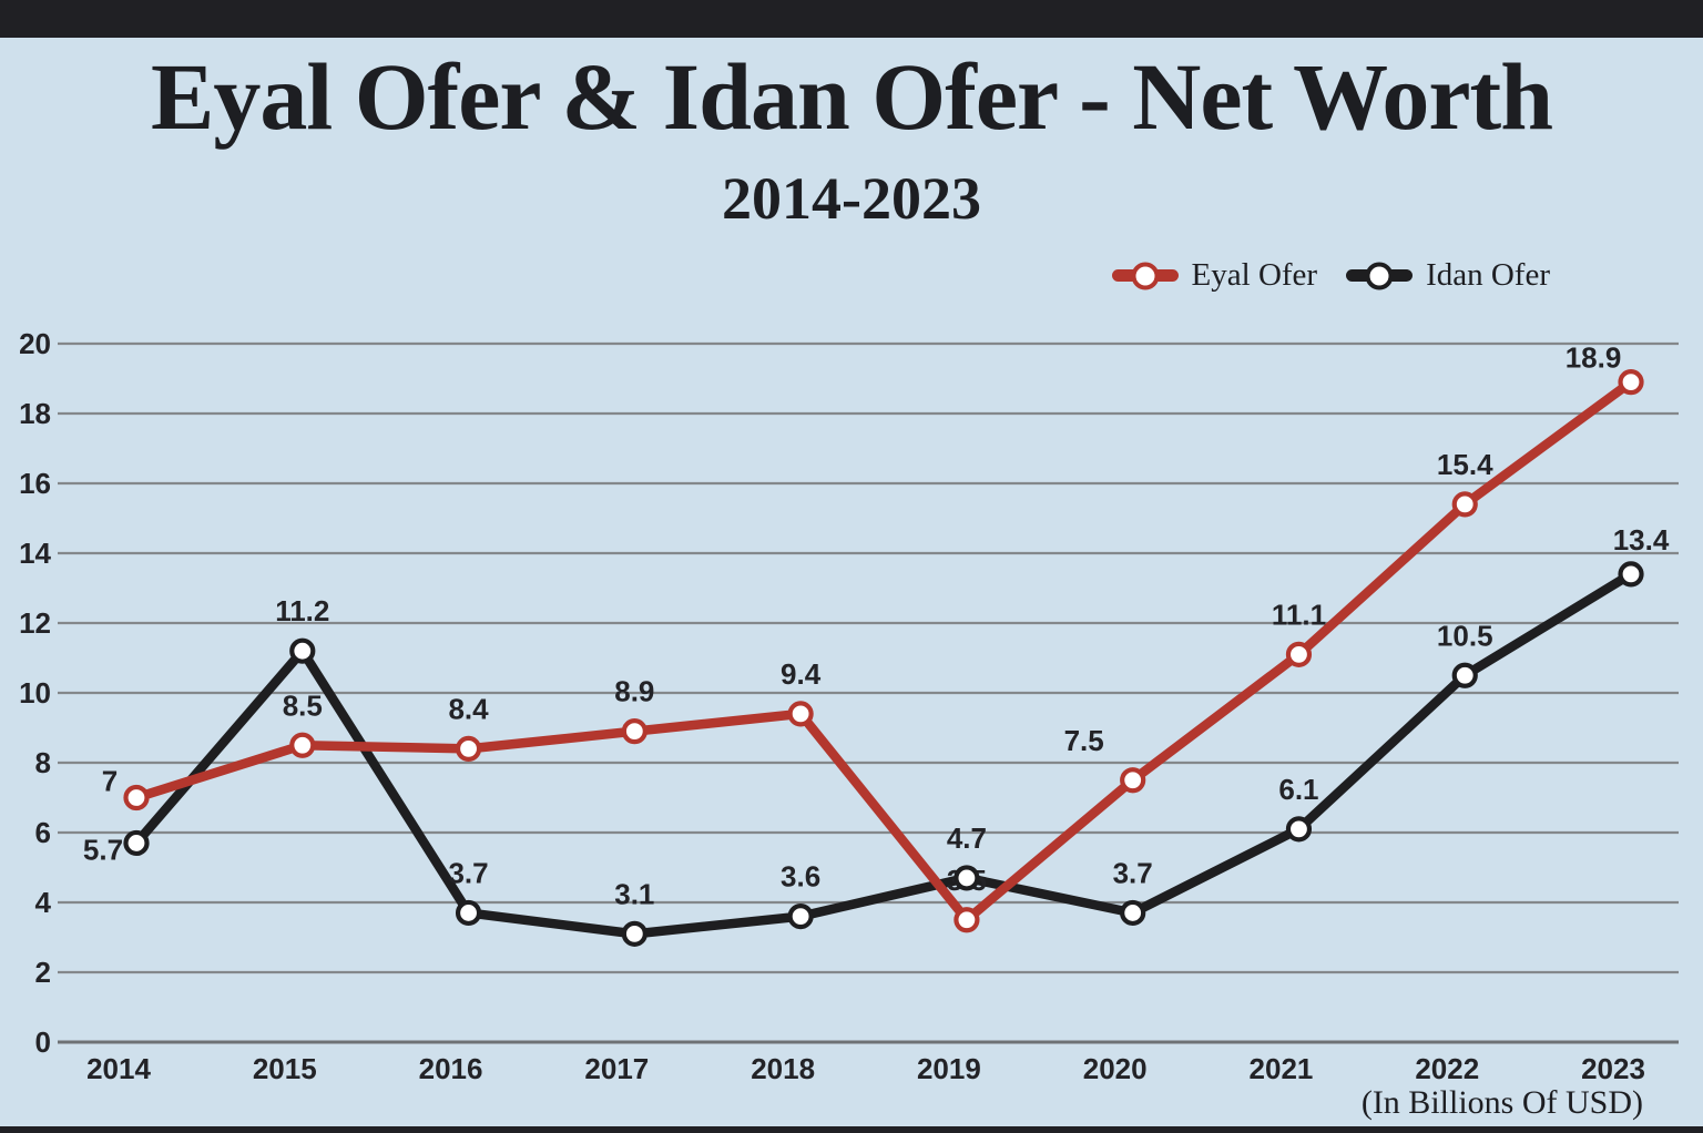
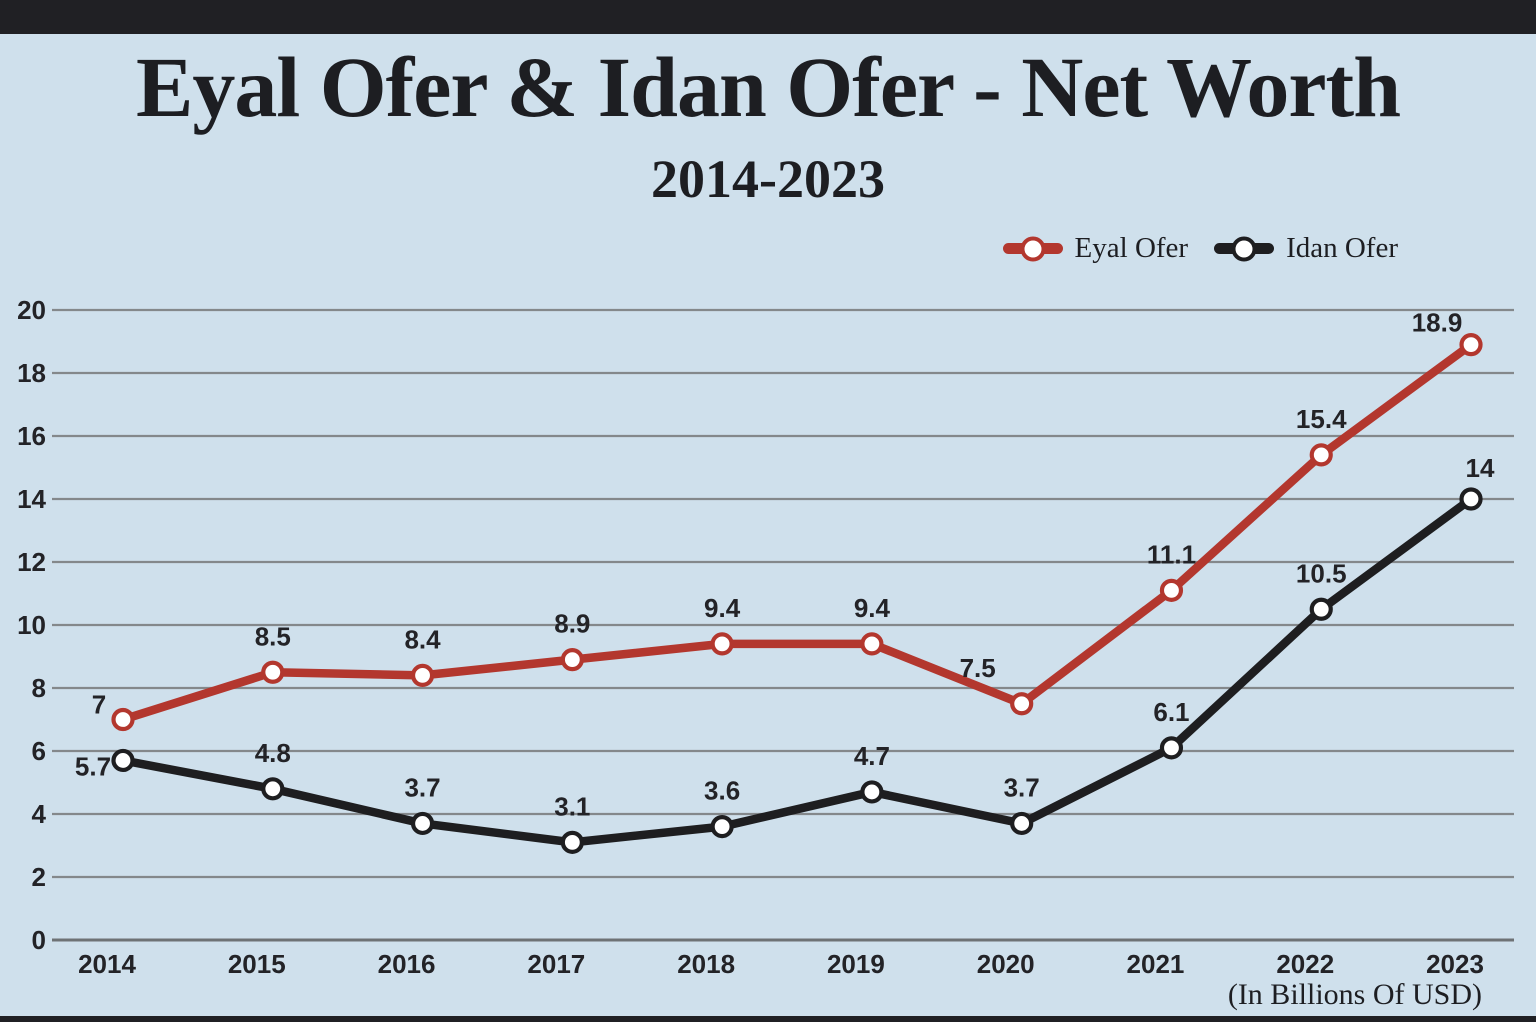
Idan Ofer/2015: 11.2 -> 4.8
Eyal Ofer/2019: 3.5 -> 9.4
Idan Ofer/2023: 13.4 -> 14
